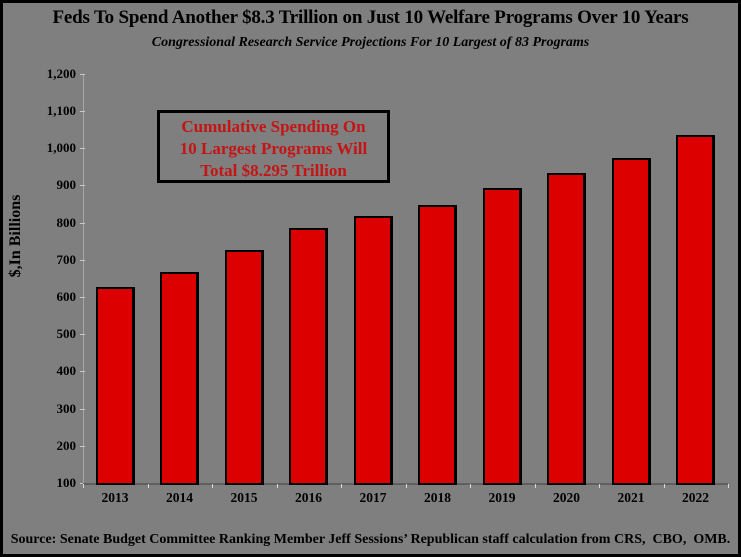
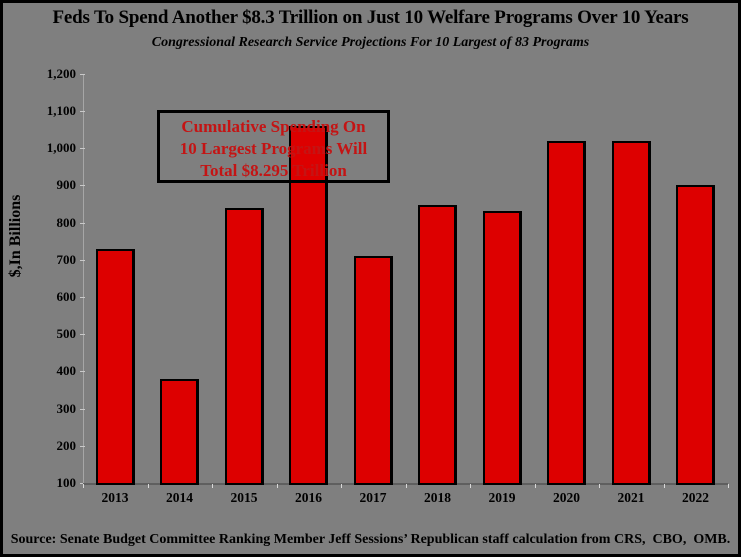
2013: 630 -> 730
2014: 670 -> 380
2015: 730 -> 840
2016: 790 -> 1060
2017: 820 -> 710
2019: 890 -> 830
2020: 930 -> 1020
2021: 980 -> 1020
2022: 1040 -> 900
